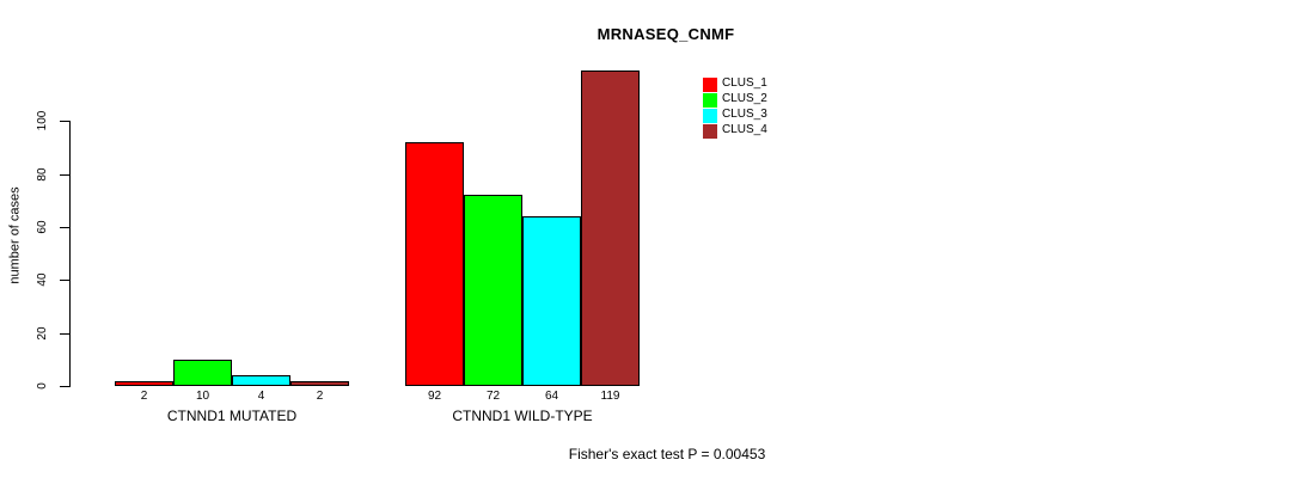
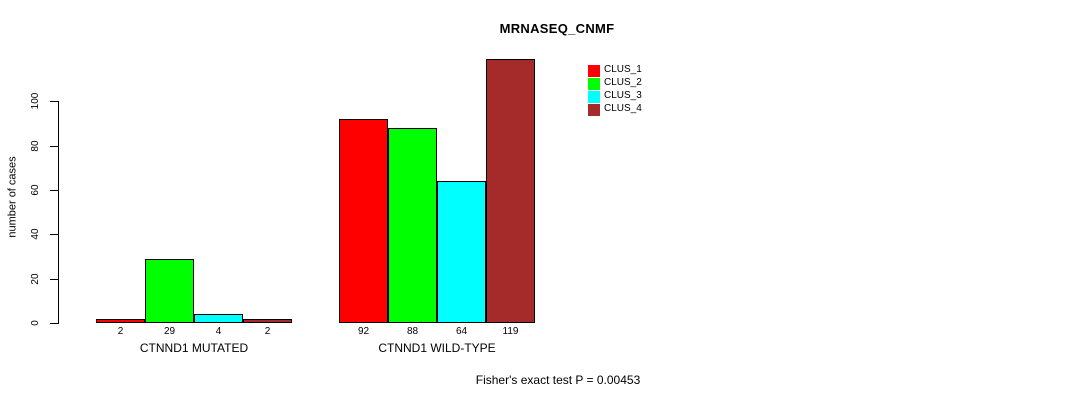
CLUS_2/CTNND1 MUTATED: 10 -> 29
CLUS_2/CTNND1 WILD-TYPE: 72 -> 88
